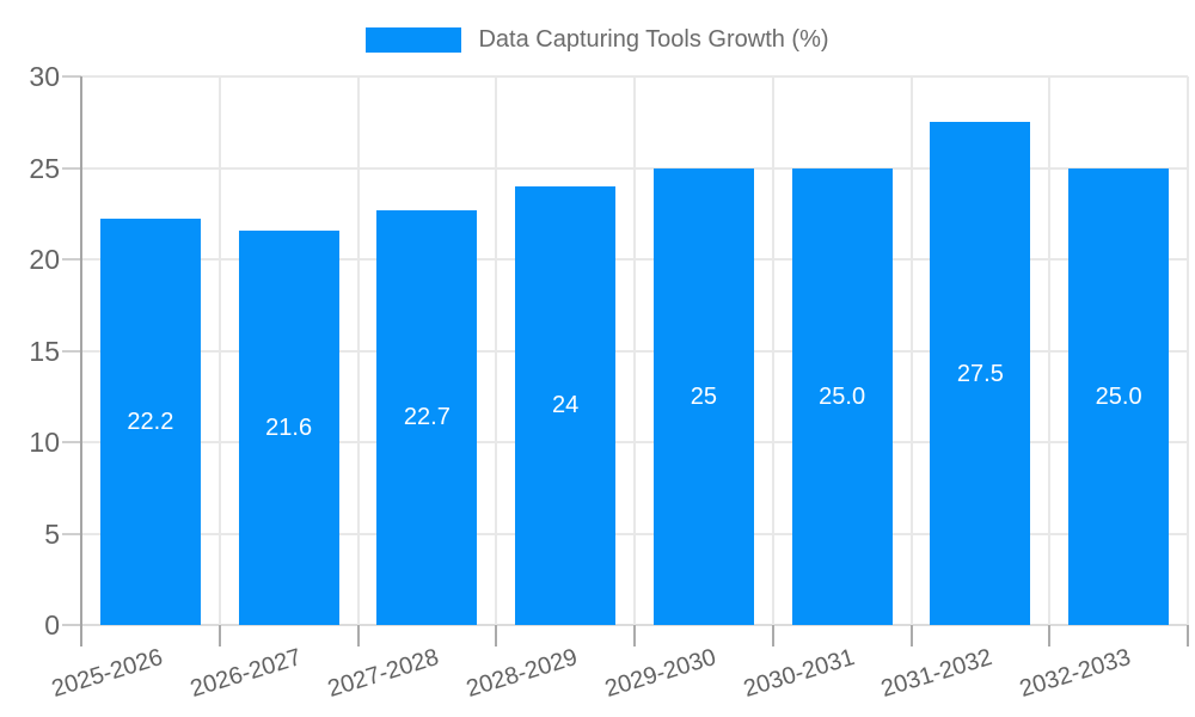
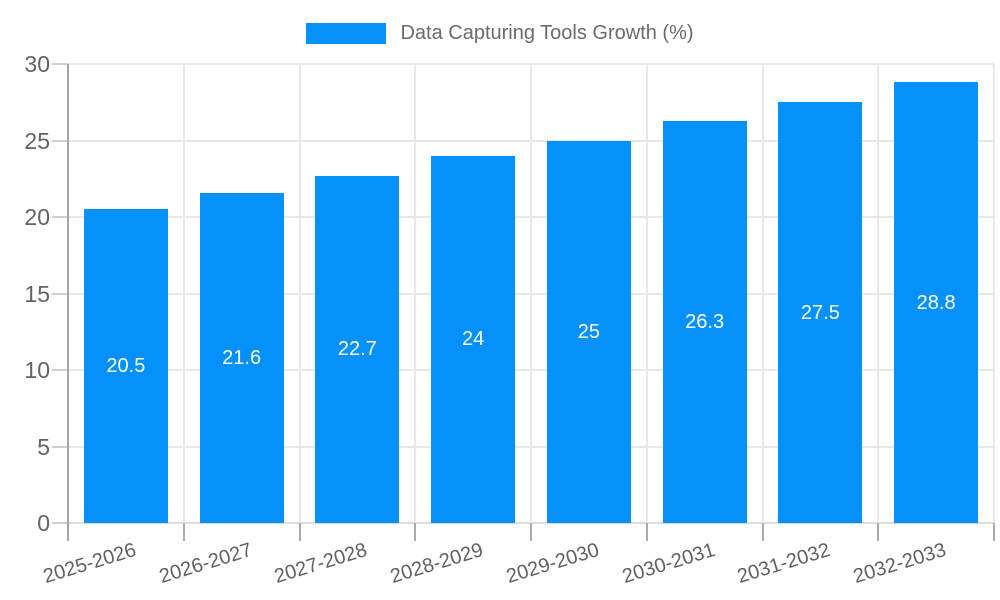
2025-2026: 22.2 -> 20.5
2030-2031: 25.0 -> 26.3
2032-2033: 25.0 -> 28.8
